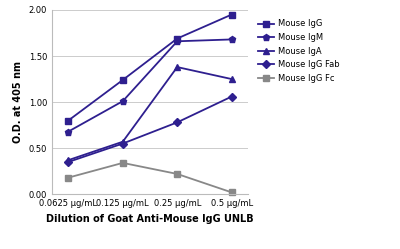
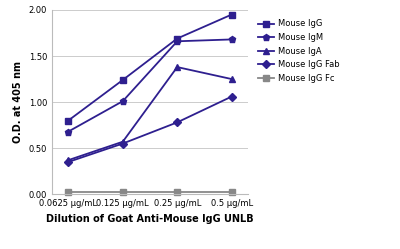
Mouse IgG Fc/0.0625 μg/mL: 0.18 -> 0.02
Mouse IgG Fc/0.125 μg/mL: 0.34 -> 0.02
Mouse IgG Fc/0.25 μg/mL: 0.22 -> 0.02
